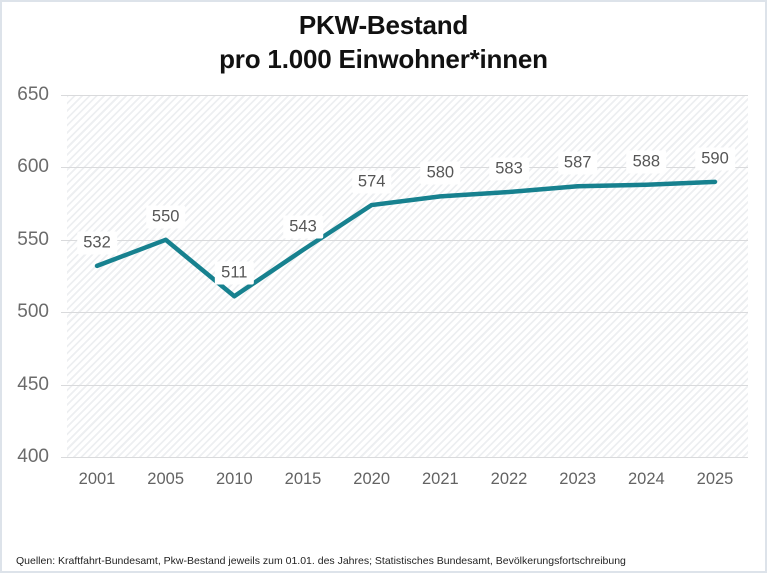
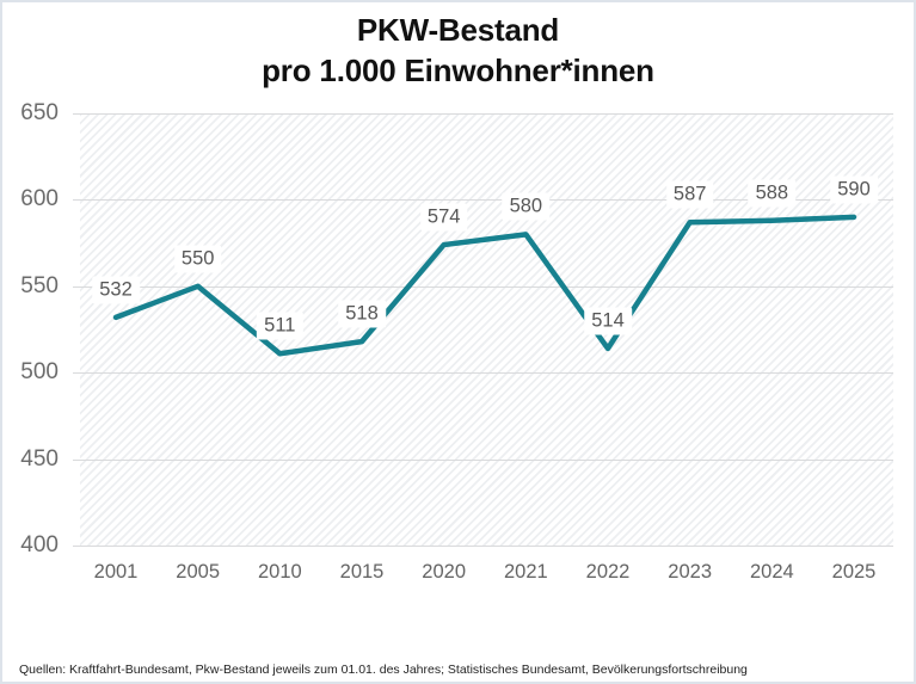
2015: 543 -> 518
2022: 583 -> 514
